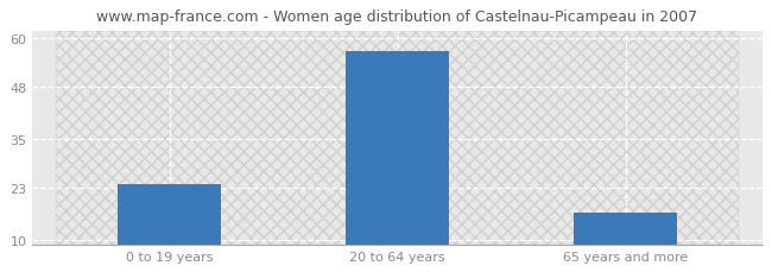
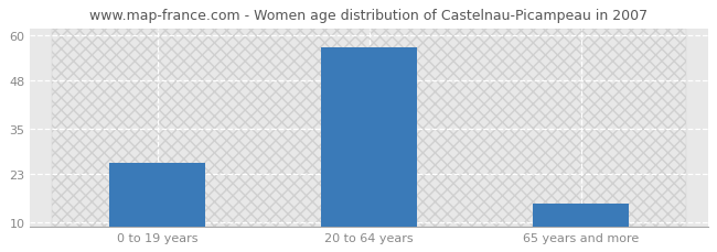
0 to 19 years: 24 -> 26
65 years and more: 17 -> 15
